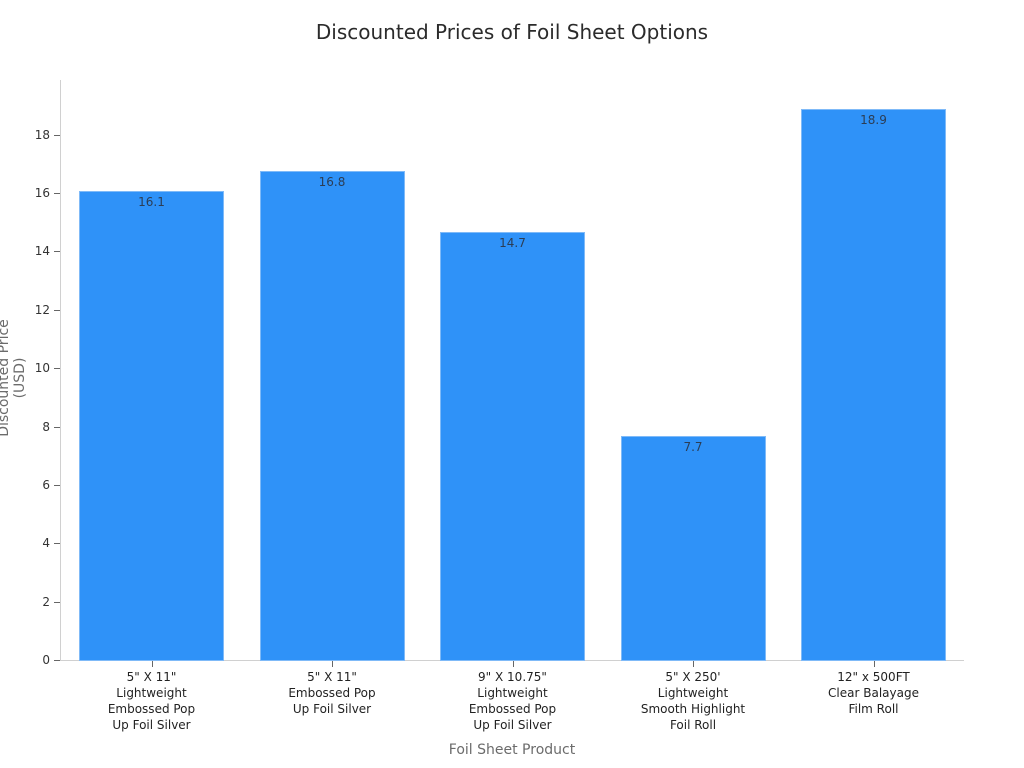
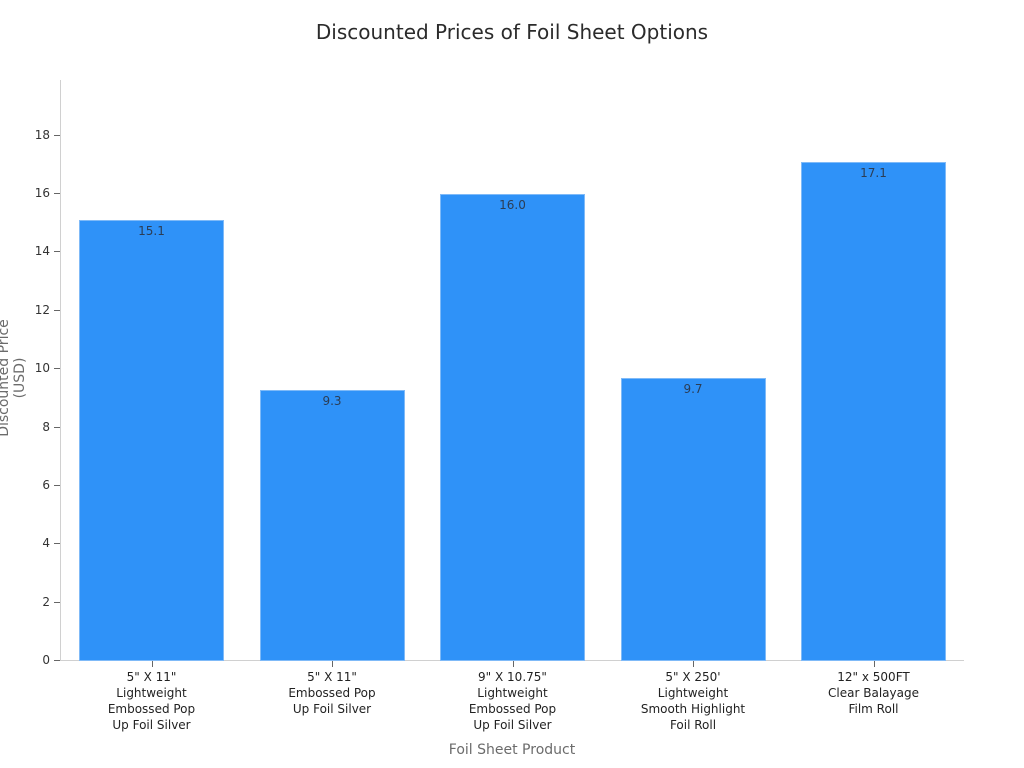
5" X 11" Lightweight Embossed Pop Up Foil Silver: 16.1 -> 15.1
5" X 11" Embossed Pop Up Foil Silver: 16.8 -> 9.3
9" X 10.75" Lightweight Embossed Pop Up Foil Silver: 14.7 -> 16.0
5" X 250' Lightweight Smooth Highlight Foil Roll: 7.7 -> 9.7
12" x 500FT Clear Balayage Film Roll: 18.9 -> 17.1
